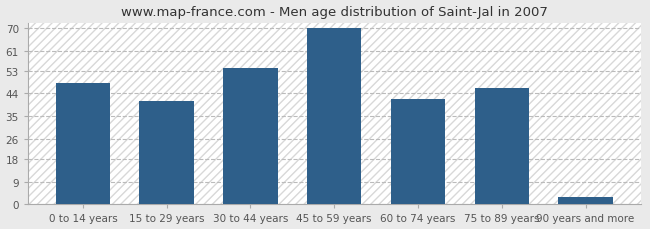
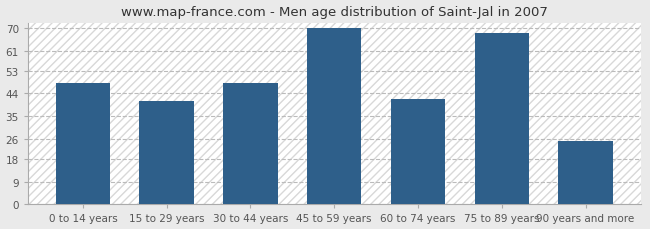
30 to 44 years: 54 -> 48
75 to 89 years: 46 -> 68
90 years and more: 3 -> 25
